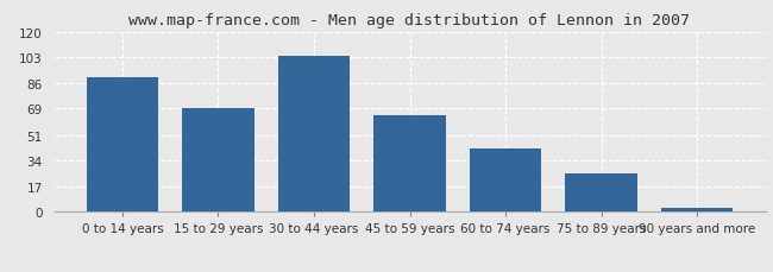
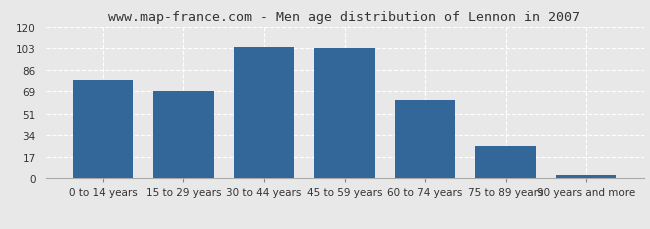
0 to 14 years: 90 -> 78
45 to 59 years: 64 -> 103
60 to 74 years: 42 -> 62
